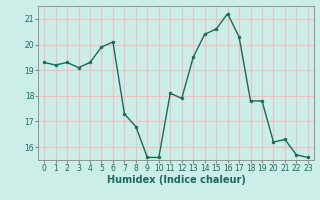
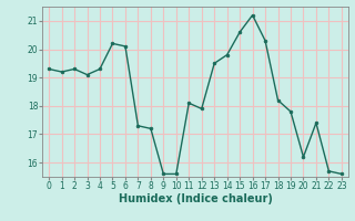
5: 19.9 -> 20.2
8: 16.8 -> 17.2
14: 20.4 -> 19.8
18: 17.8 -> 18.2
21: 16.3 -> 17.4
